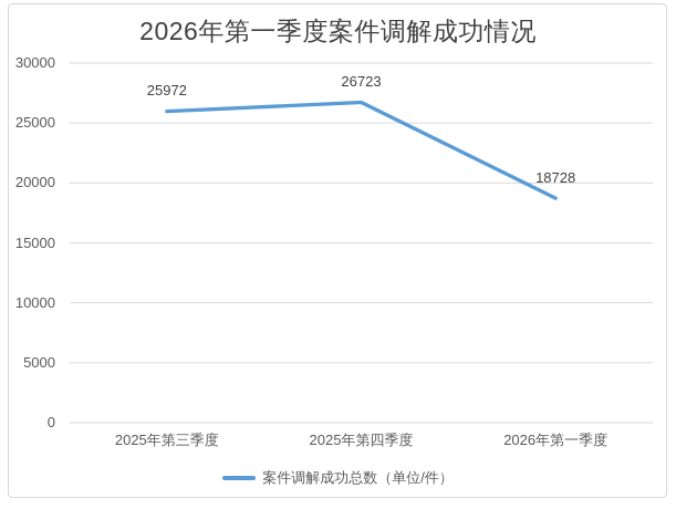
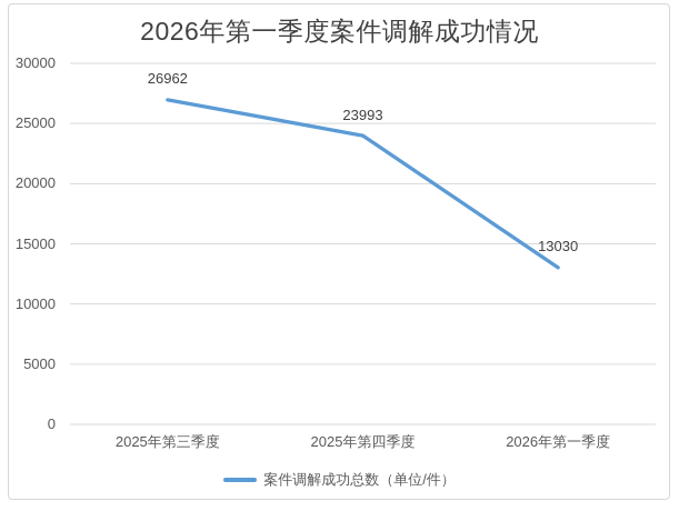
2025年第三季度: 25972 -> 26962
2025年第四季度: 26723 -> 23993
2026年第一季度: 18728 -> 13030
